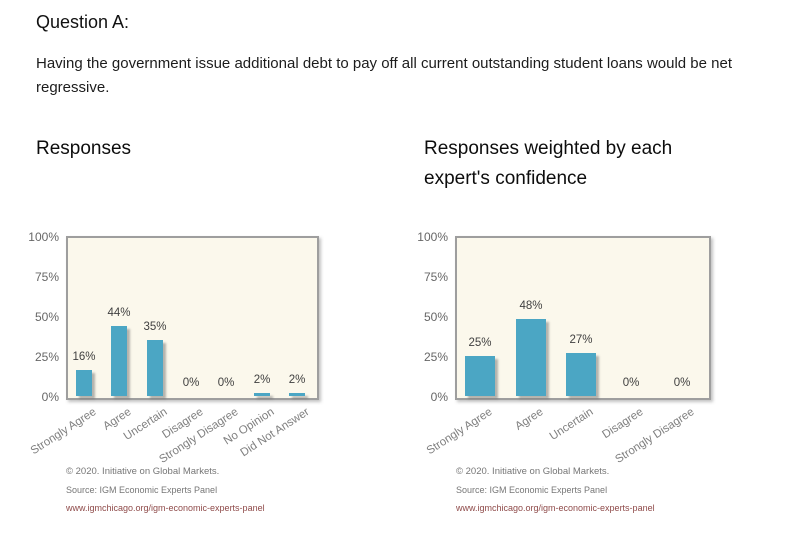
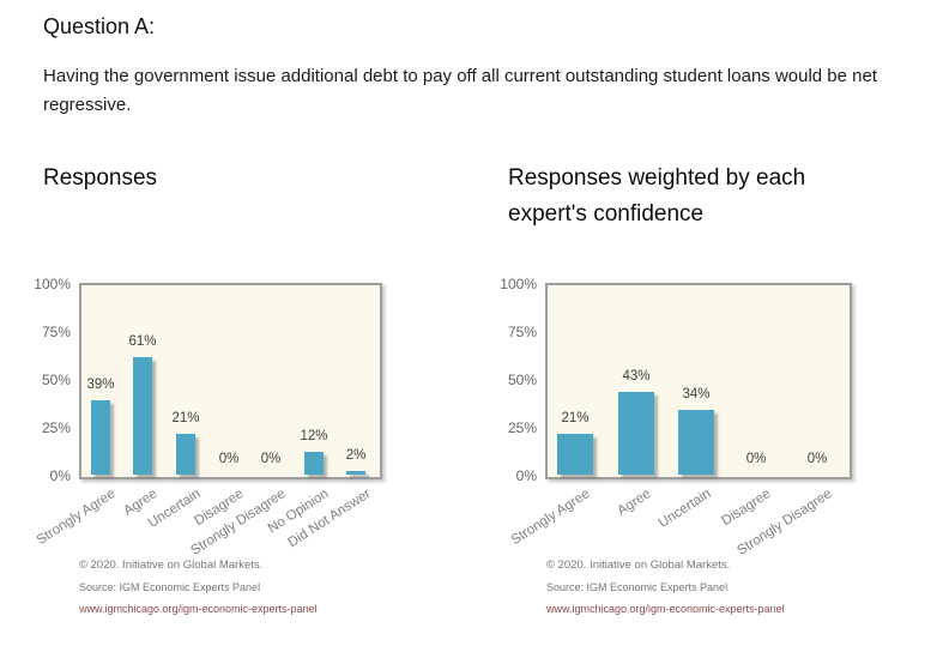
Responses/Strongly Agree: 16% -> 39%
Responses/Agree: 44% -> 61%
Responses/Uncertain: 35% -> 21%
Responses/No Opinion: 2% -> 12%
Responses weighted by each expert's confidence/Strongly Agree: 25% -> 21%
Responses weighted by each expert's confidence/Agree: 48% -> 43%
Responses weighted by each expert's confidence/Uncertain: 27% -> 34%
